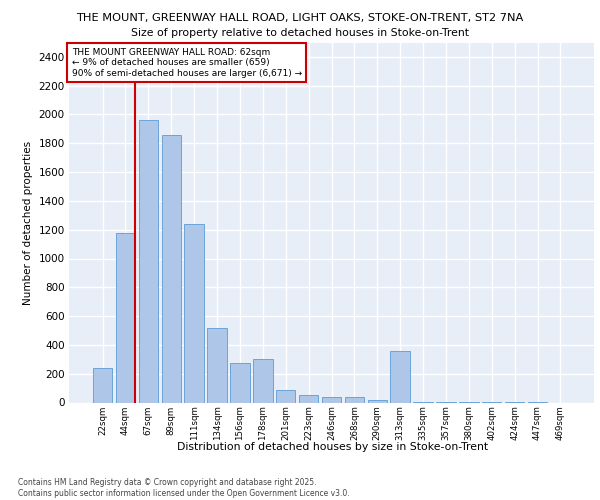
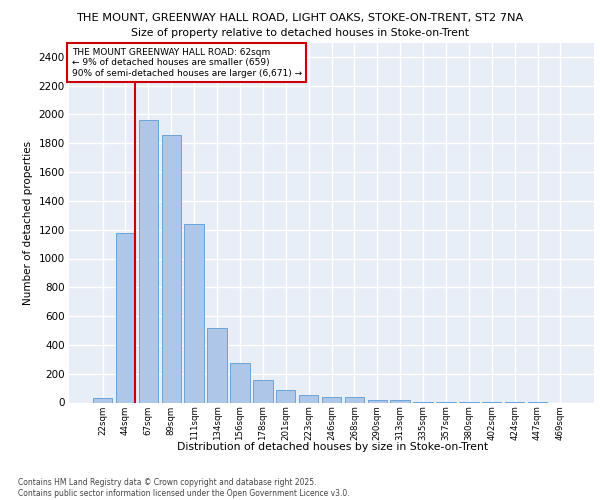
22sqm: 240 -> 30
178sqm: 300 -> 160
313sqm: 360 -> 20
